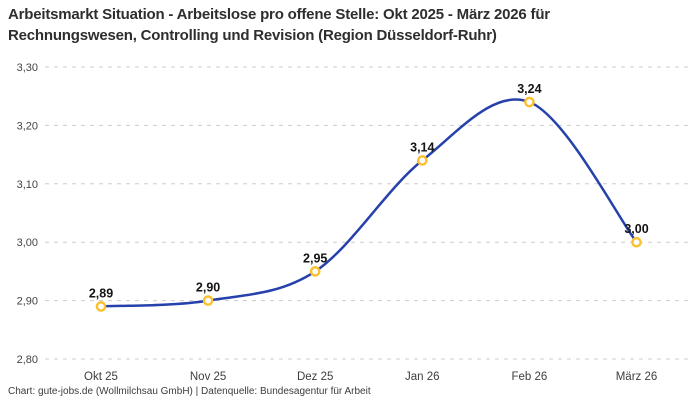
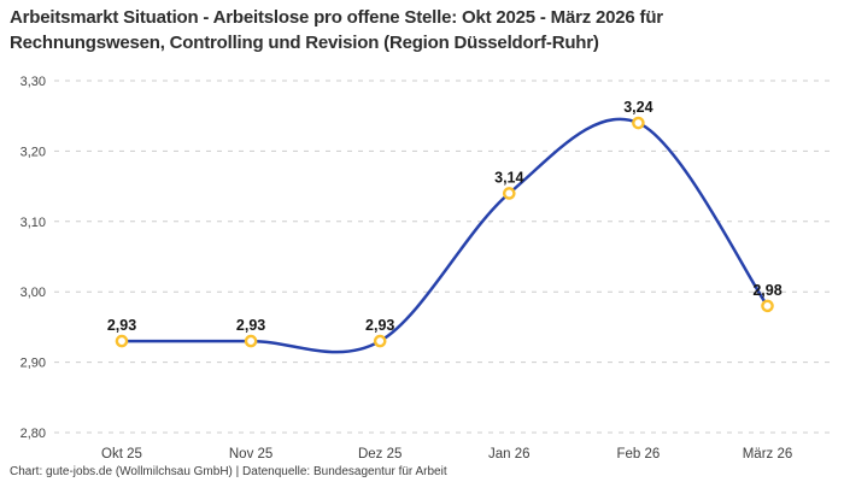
Okt 25: 2,89 -> 2,93
Nov 25: 2,90 -> 2,93
Dez 25: 2,95 -> 2,93
März 26: 3,00 -> 2,98
